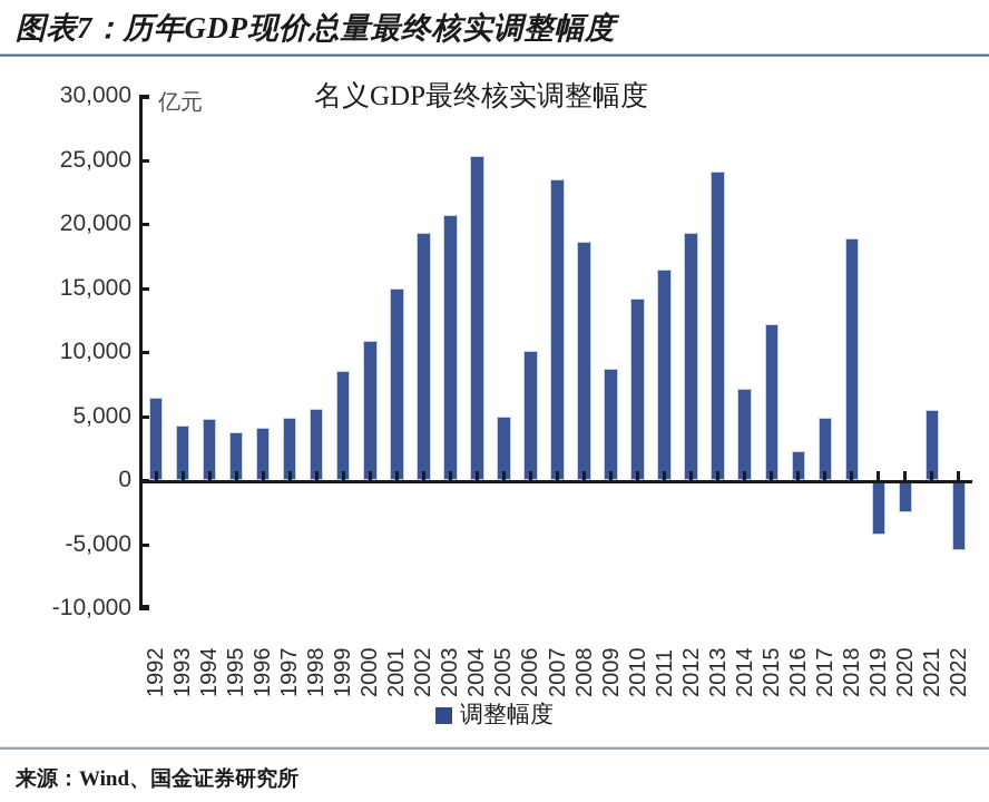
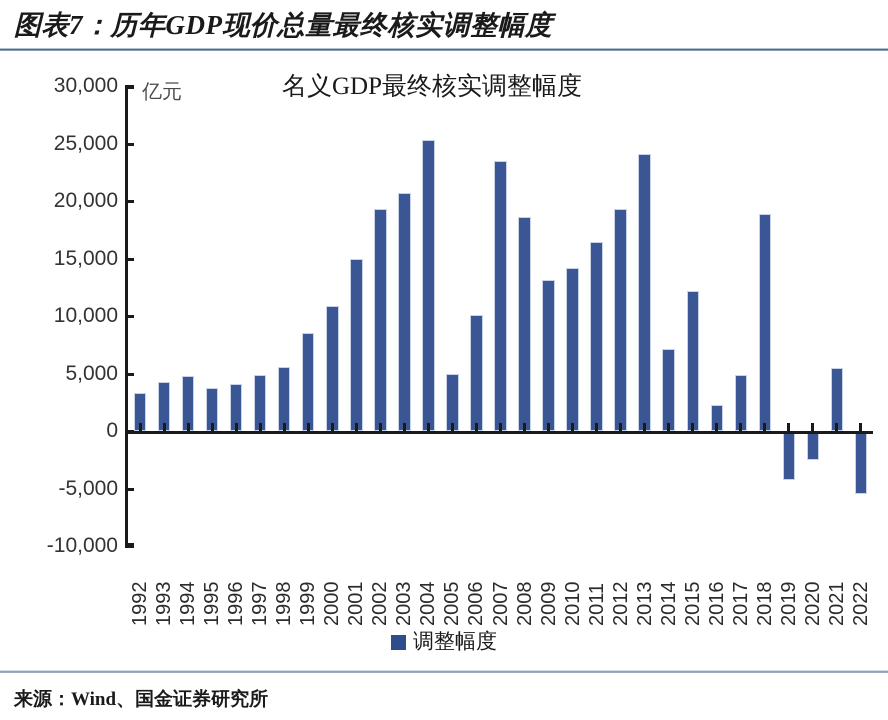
1992: 6400 -> 3300
2009: 8700 -> 13100
